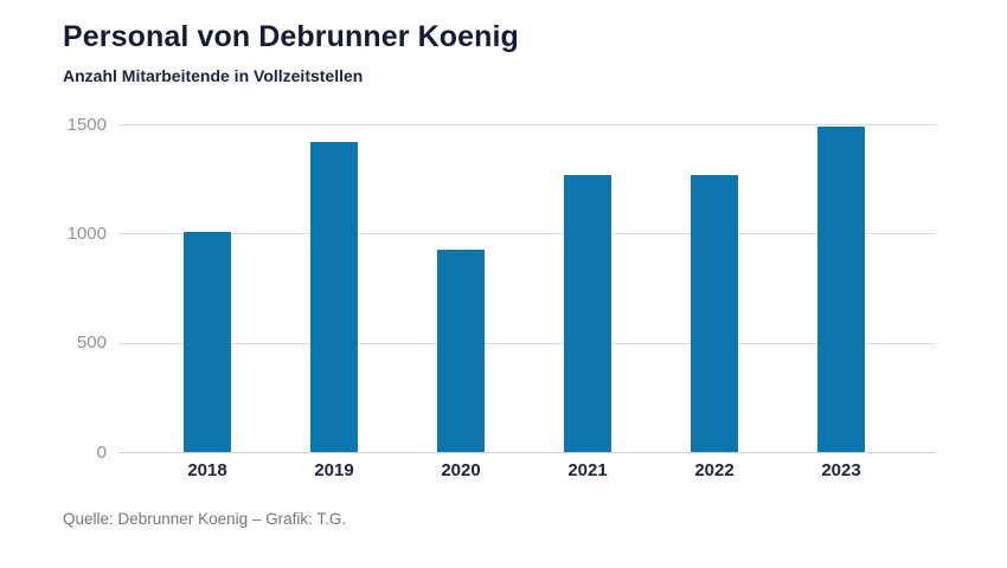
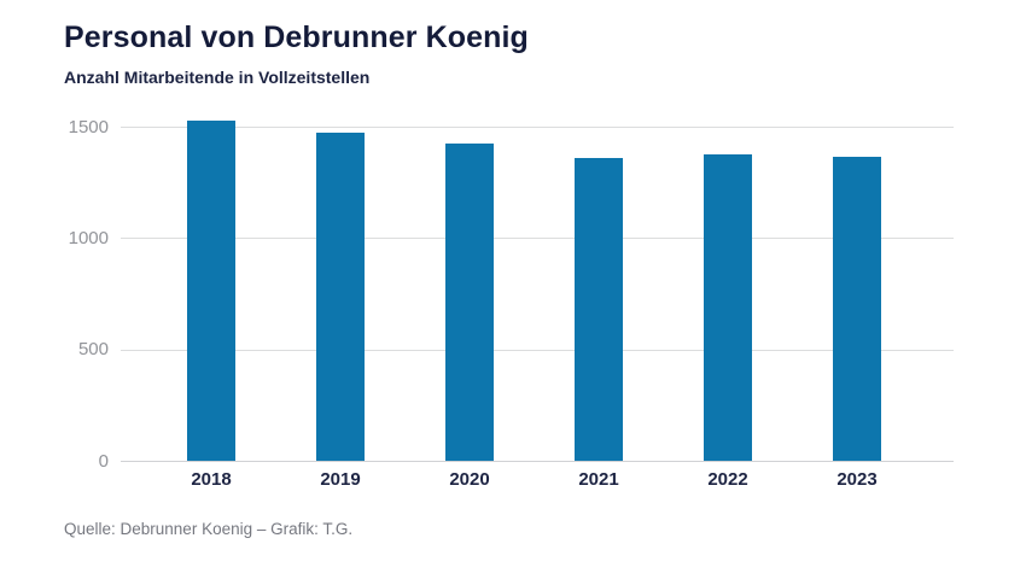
2018: 1010 -> 1530
2019: 1420 -> 1480
2020: 930 -> 1420
2021: 1270 -> 1360
2022: 1270 -> 1380
2023: 1490 -> 1370
